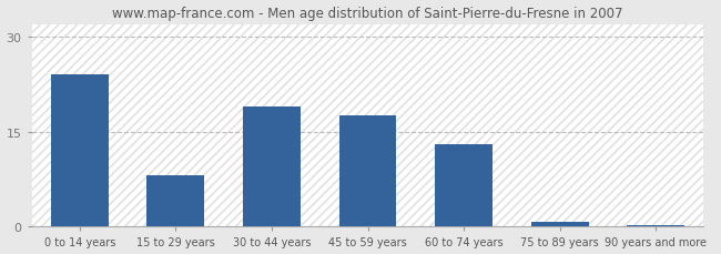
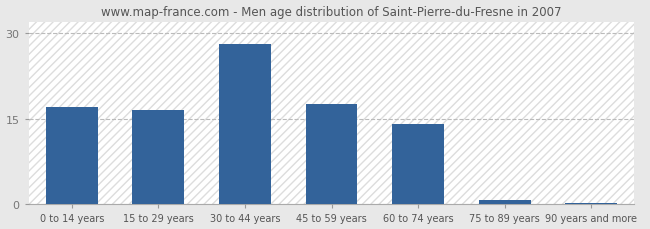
0 to 14 years: 24.0 -> 17.0
15 to 29 years: 8.2 -> 16.5
30 to 44 years: 19.0 -> 28.0
60 to 74 years: 13.0 -> 14.0
